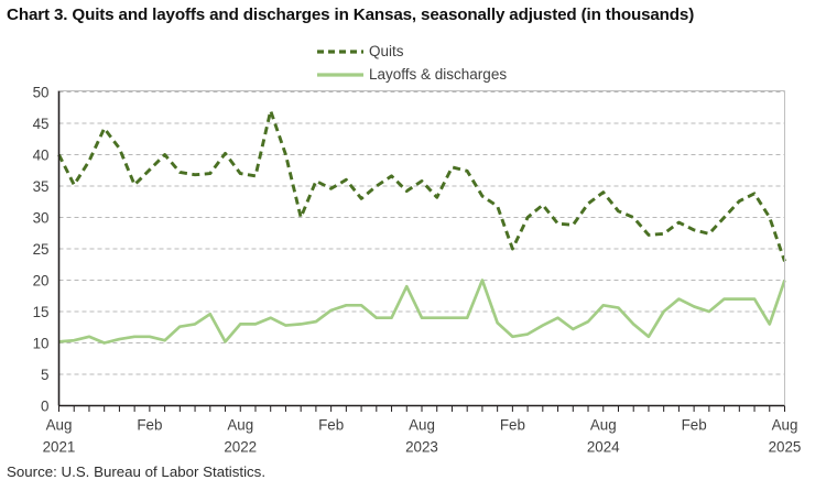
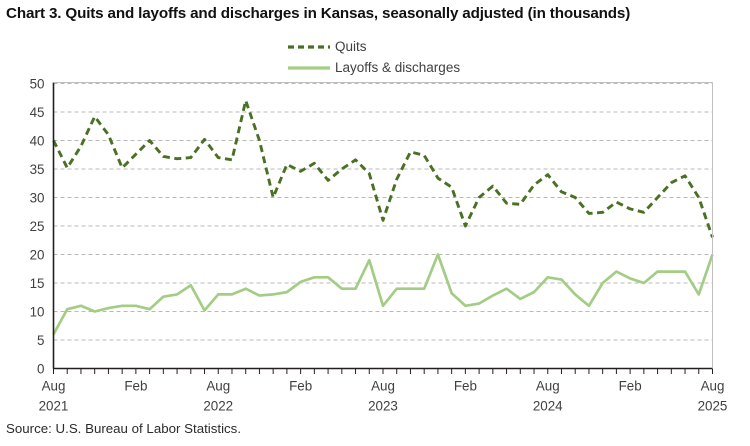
Layoffs & discharges/Aug 2021: 10 -> 6
Quits/Aug 2023: 36 -> 26
Layoffs & discharges/Aug 2023: 14 -> 11
